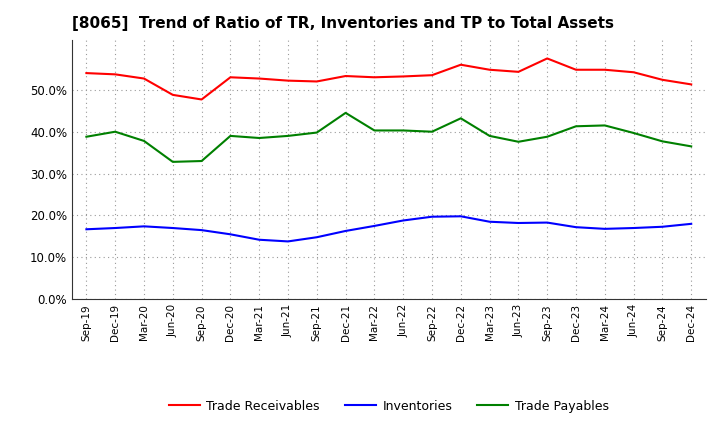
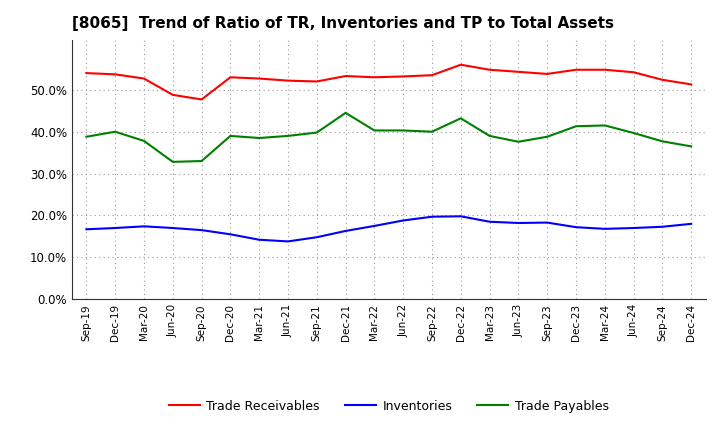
Trade Receivables/Sep-23: 57.5% -> 53.8%
